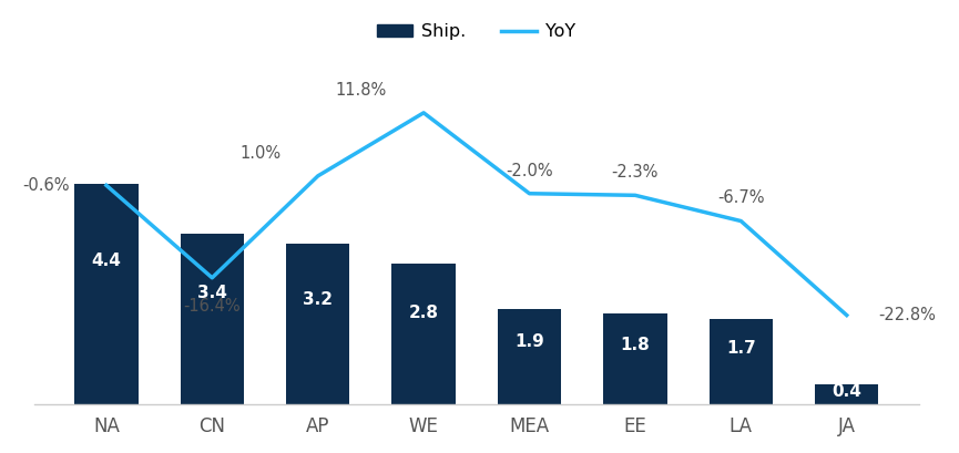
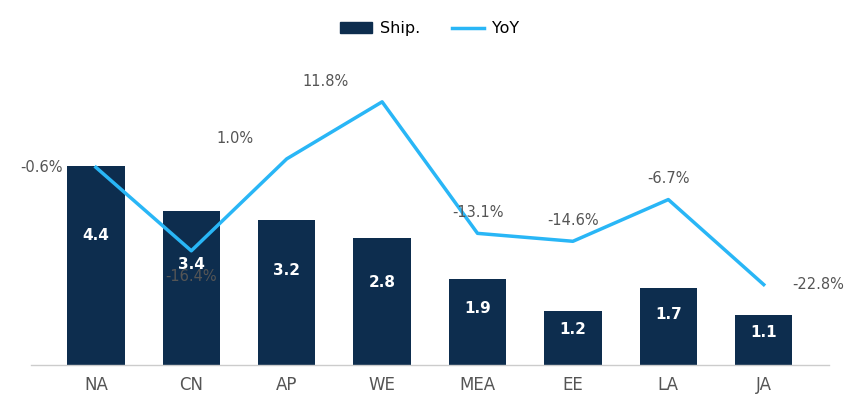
YoY/MEA: -2.0% -> -13.1%
Ship./EE: 1.8 -> 1.2
YoY/EE: -2.3% -> -14.6%
Ship./JA: 0.4 -> 1.1
